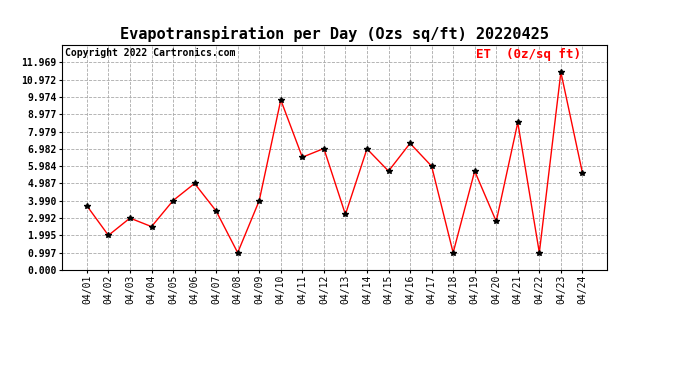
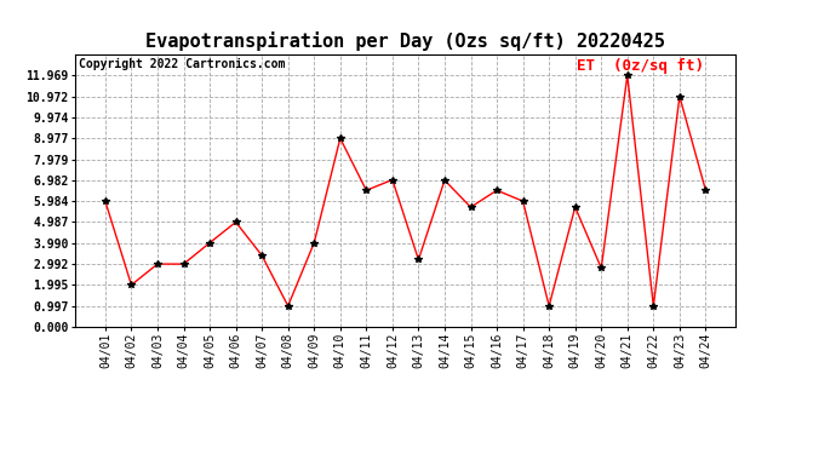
04/01: 3.7 -> 6.0
04/04: 2.5 -> 3.0
04/10: 9.8 -> 9.0
04/16: 7.3 -> 6.5
04/21: 8.5 -> 12.0
04/23: 11.4 -> 11.0
04/24: 5.6 -> 6.5
